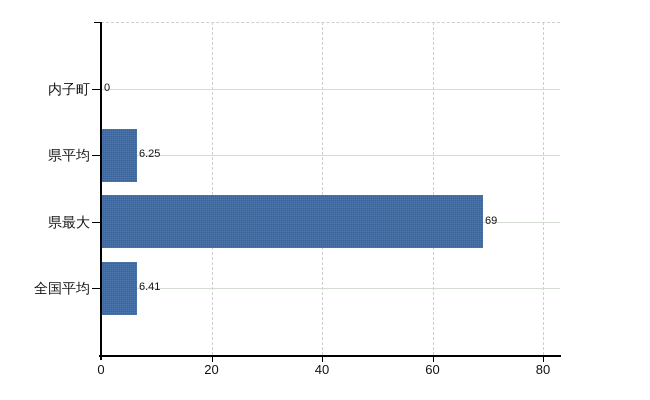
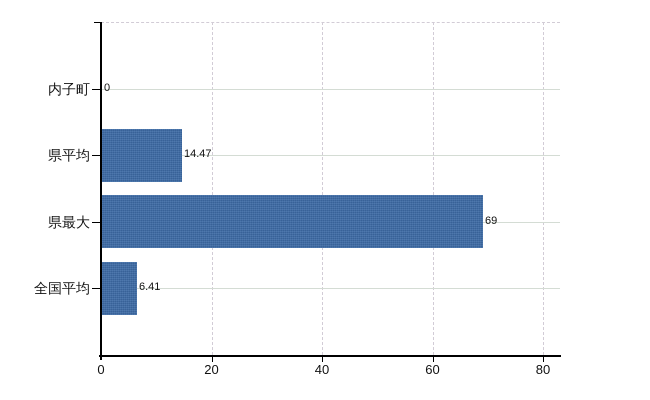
県平均: 6.25 -> 14.47
